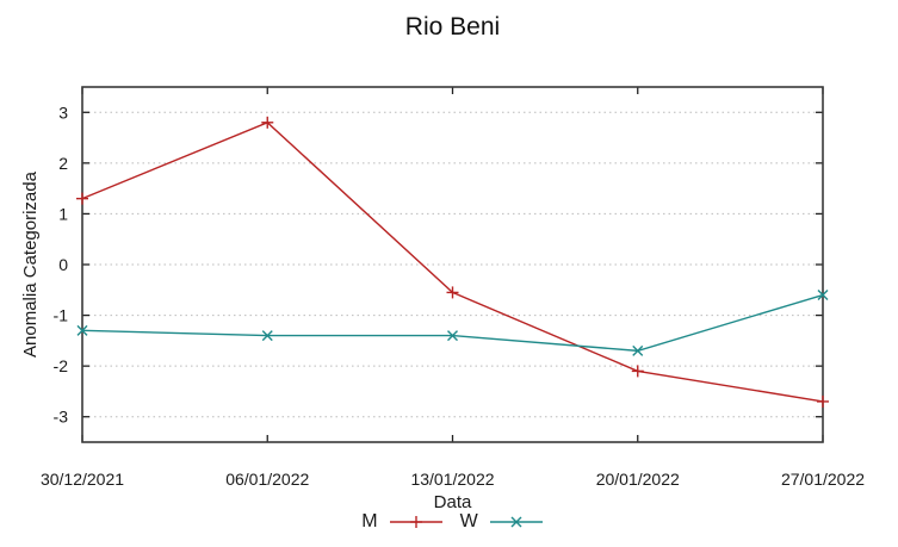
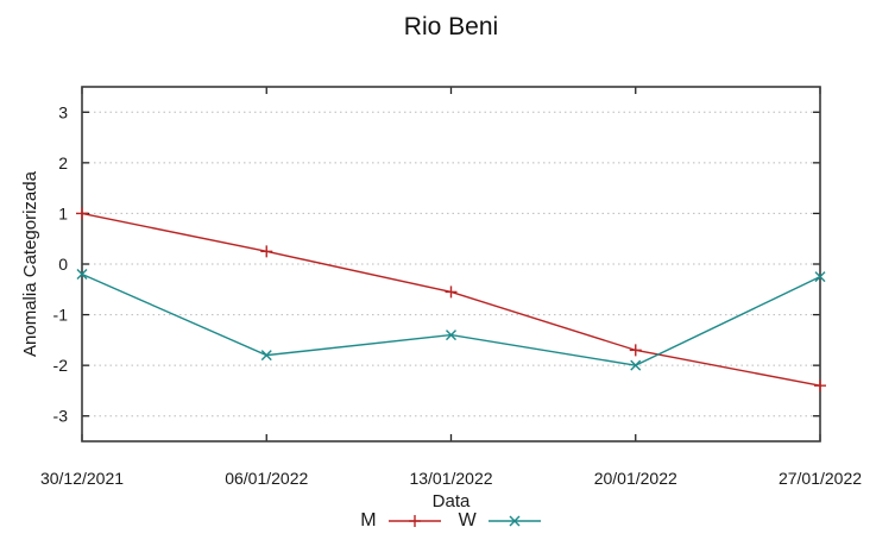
M/30/12/2021: 1.3 -> 1.0
W/30/12/2021: -1.3 -> -0.2
M/06/01/2022: 2.8 -> 0.2
W/06/01/2022: -1.4 -> -1.8
M/20/01/2022: -2.1 -> -1.7
W/20/01/2022: -1.7 -> -2.0
M/27/01/2022: -2.7 -> -2.4
W/27/01/2022: -0.6 -> -0.2
